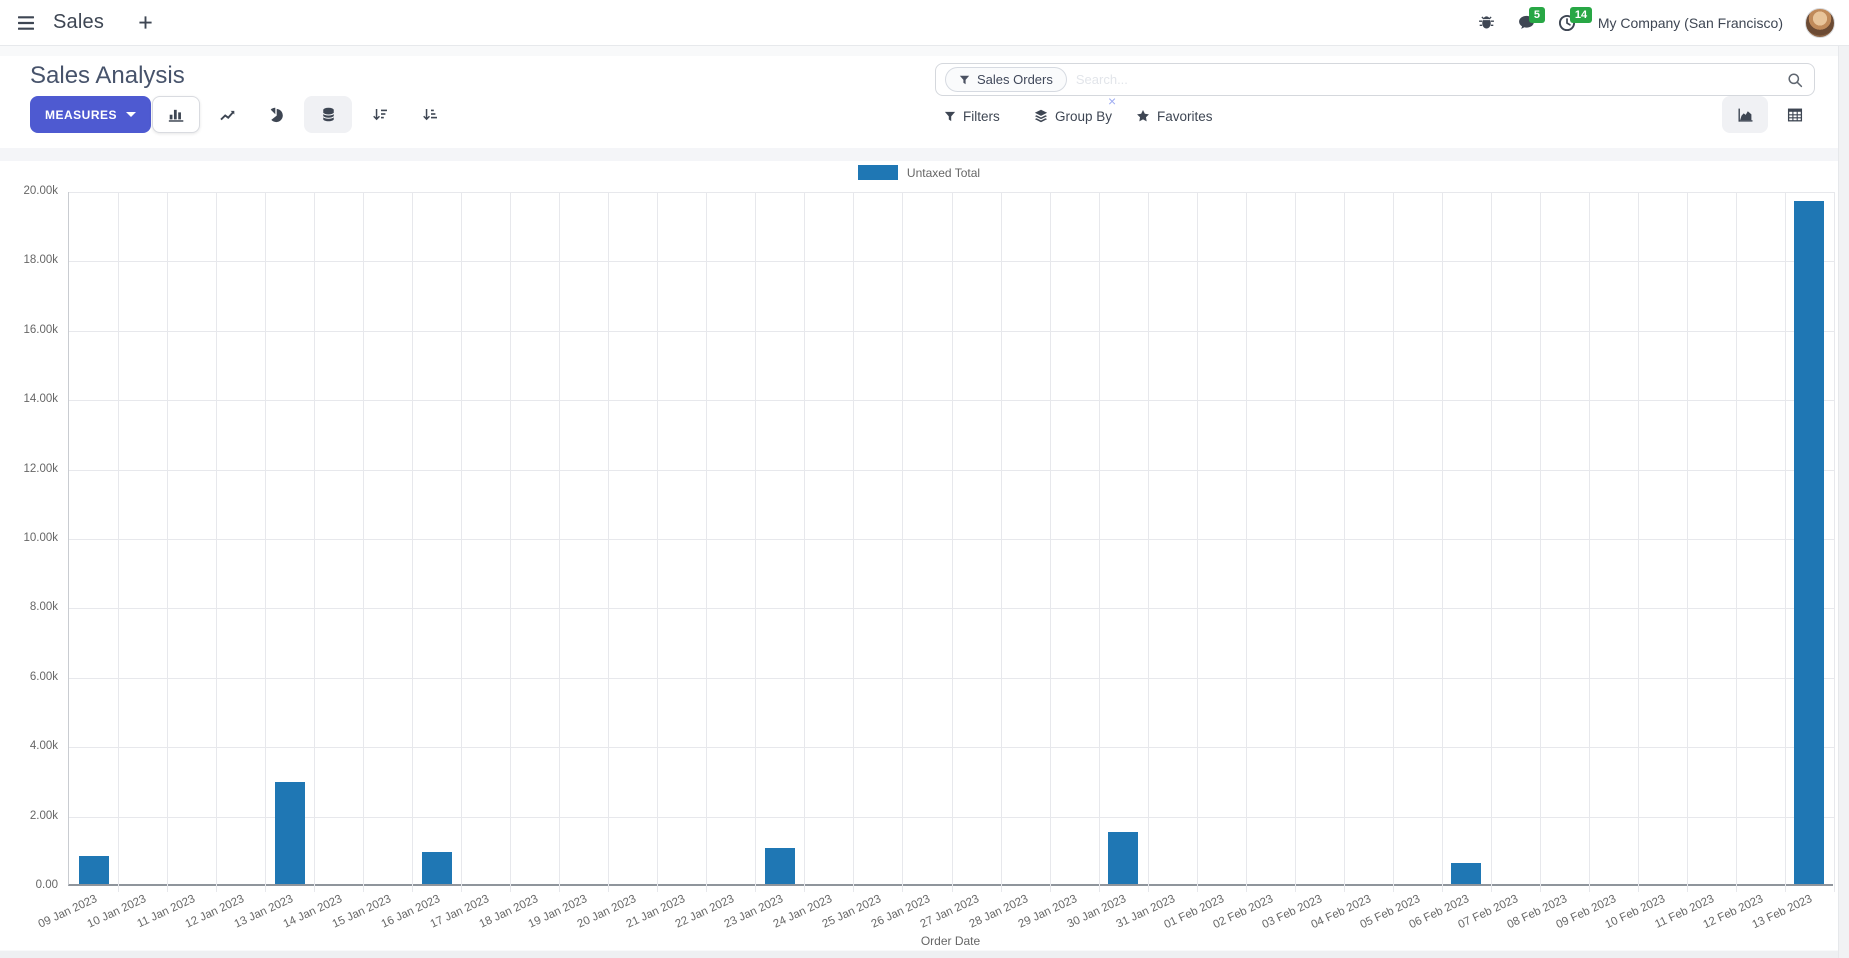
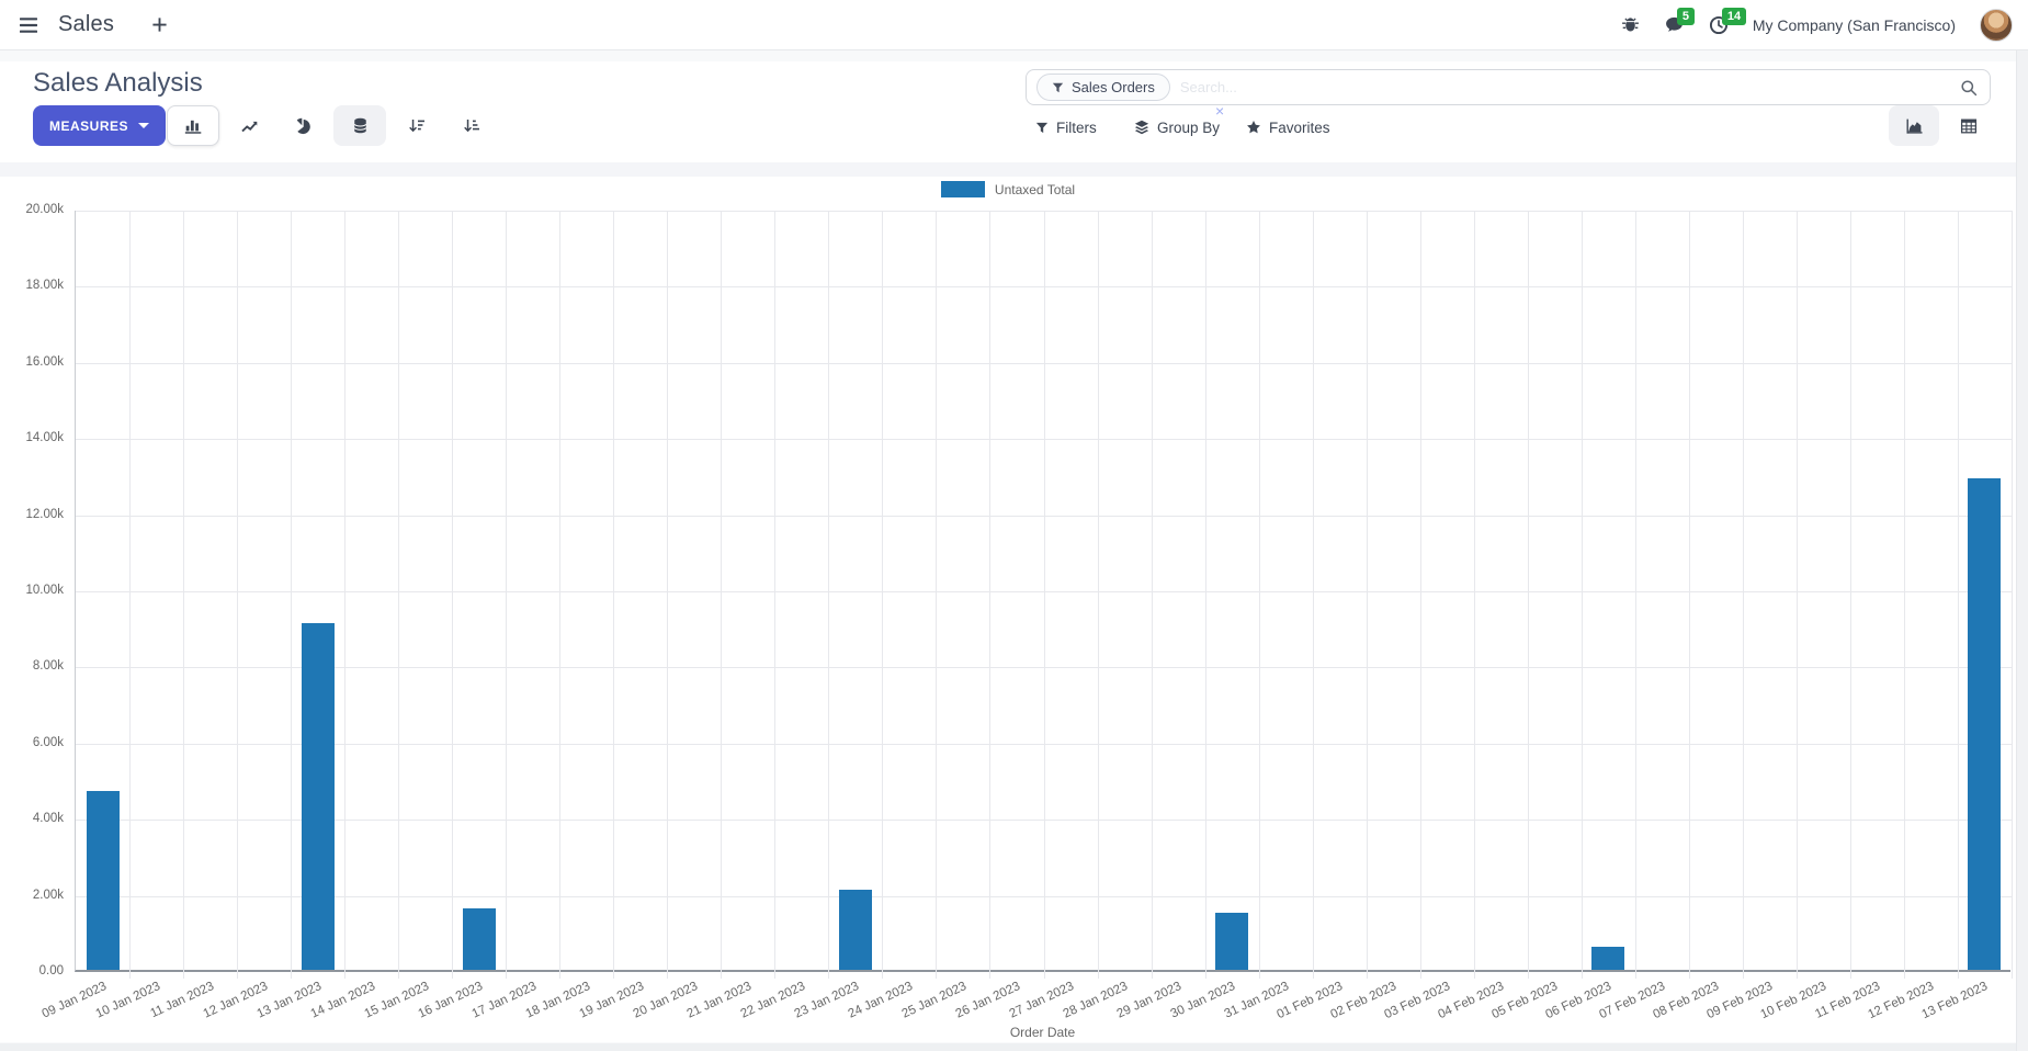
09 Jan 2023: 0.8k -> 4.7k
13 Jan 2023: 2.9k -> 9.1k
16 Jan 2023: 0.9k -> 1.6k
23 Jan 2023: 1.0k -> 2.1k
13 Feb 2023: 19.7k -> 12.9k
